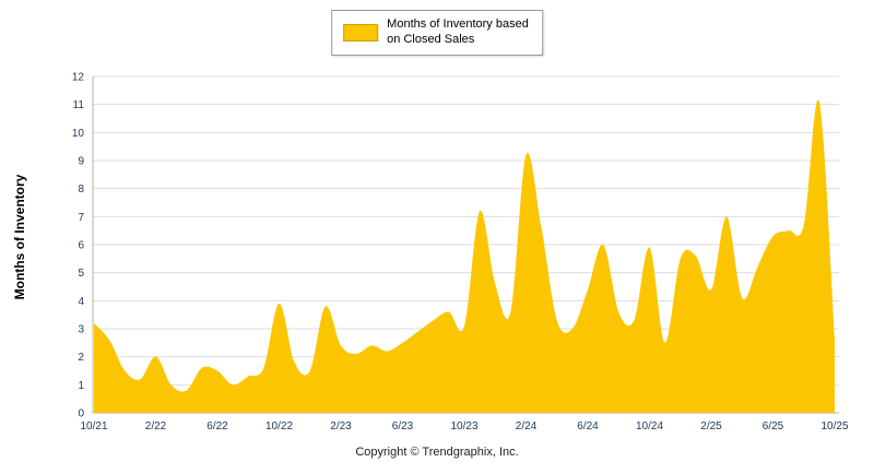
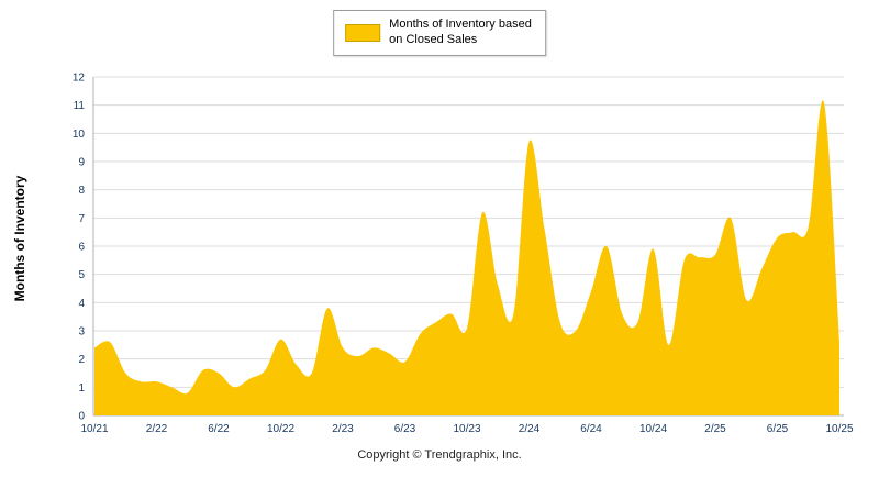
10/21: 3.2 -> 2.4
2/22: 2.0 -> 1.2
10/22: 3.9 -> 2.7
6/23: 2.5 -> 1.9
2/24: 9.2 -> 9.7
2/25: 4.4 -> 5.7
